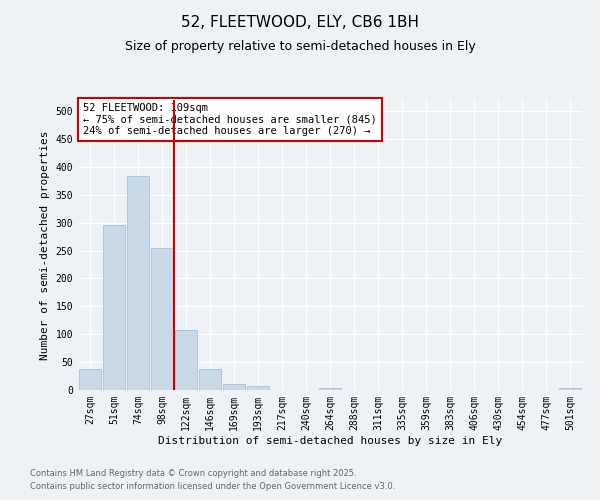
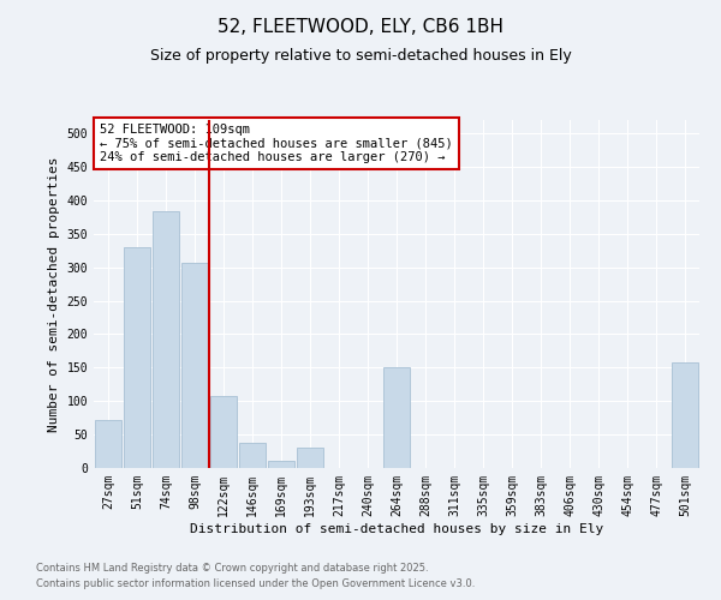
27sqm: 37 -> 72
51sqm: 295 -> 330
98sqm: 255 -> 306
193sqm: 7 -> 30
264sqm: 3 -> 150
501sqm: 3 -> 158
